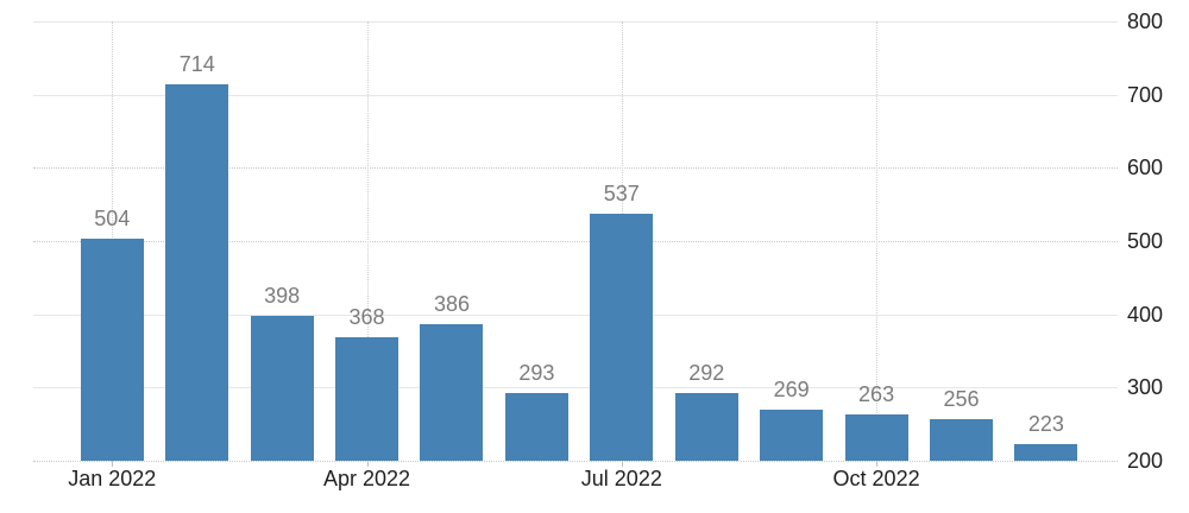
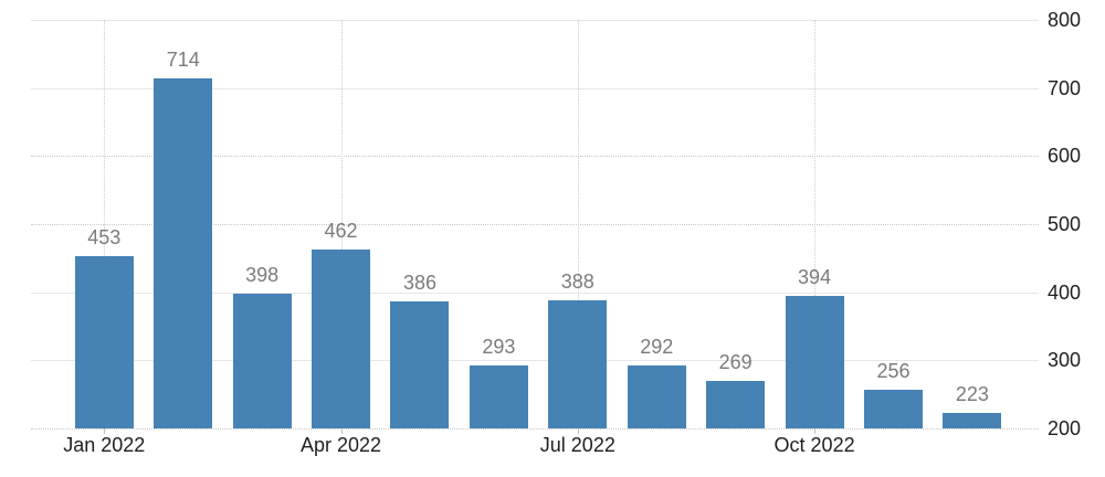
Jan 2022: 504 -> 453
Apr 2022: 368 -> 462
Jul 2022: 537 -> 388
Oct 2022: 263 -> 394
